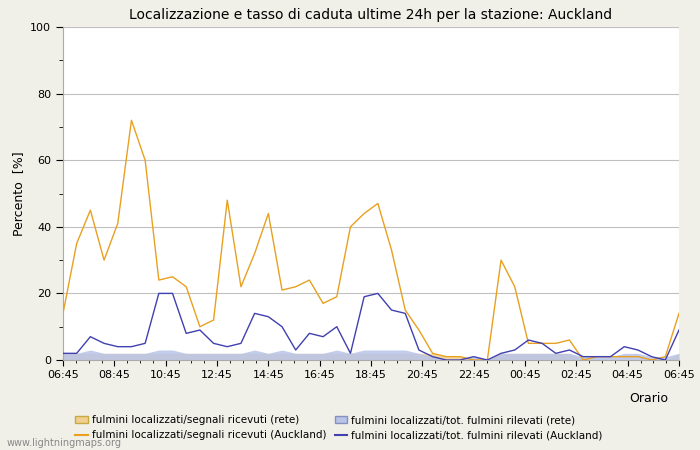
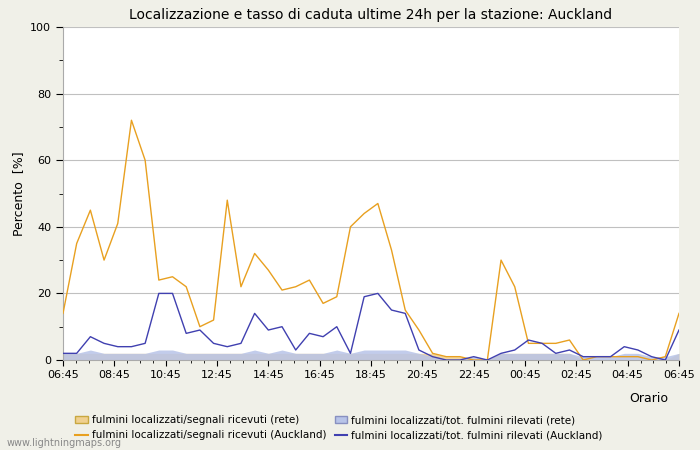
fulmini localizzati/segnali ricevuti (Auckland)/14:45: 44 -> 27
fulmini localizzati/tot. fulmini rilevati (Auckland)/14:45: 13 -> 9
